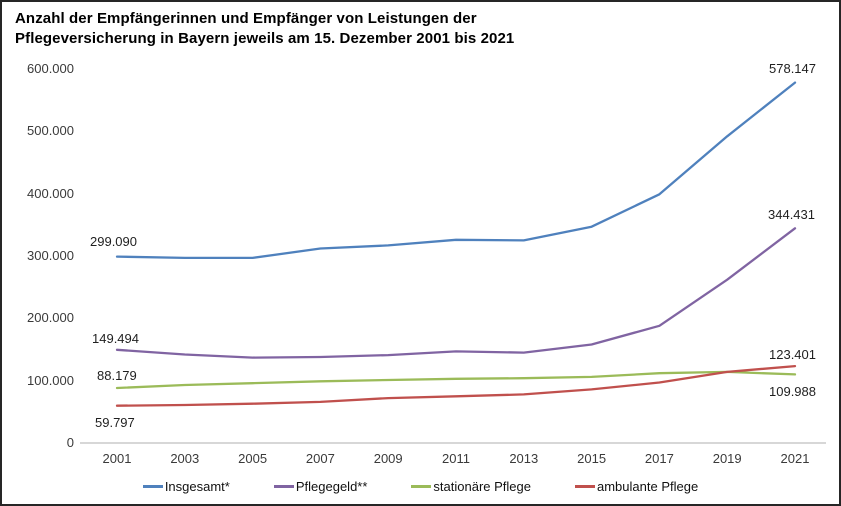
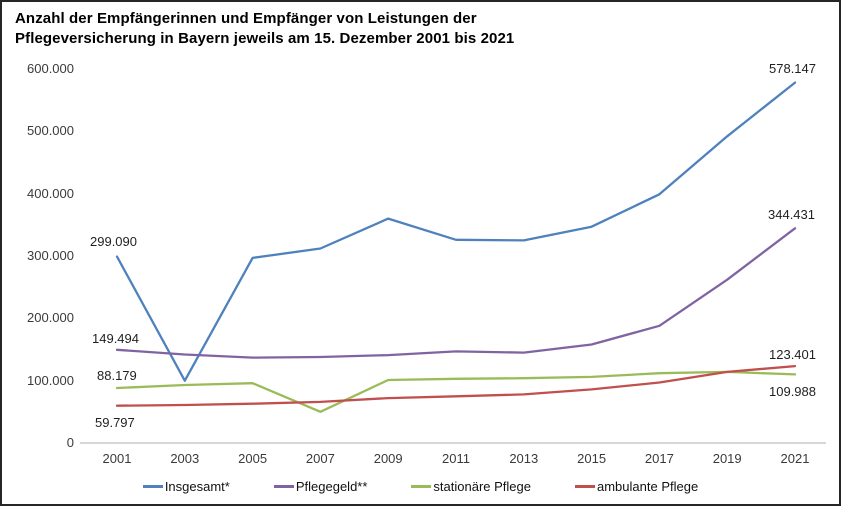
Insgesamt*/2003: 300000 -> 100000
stationäre Pflege/2007: 100000 -> 50000
Insgesamt*/2009: 320000 -> 360000
